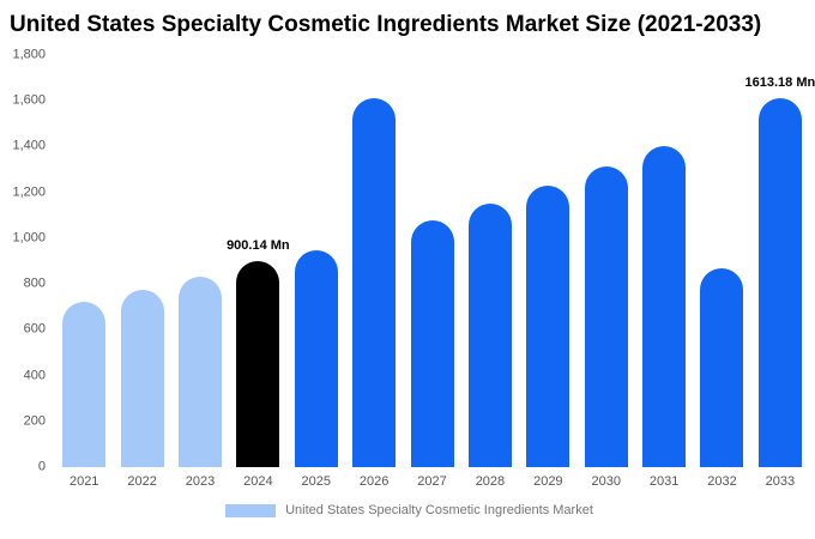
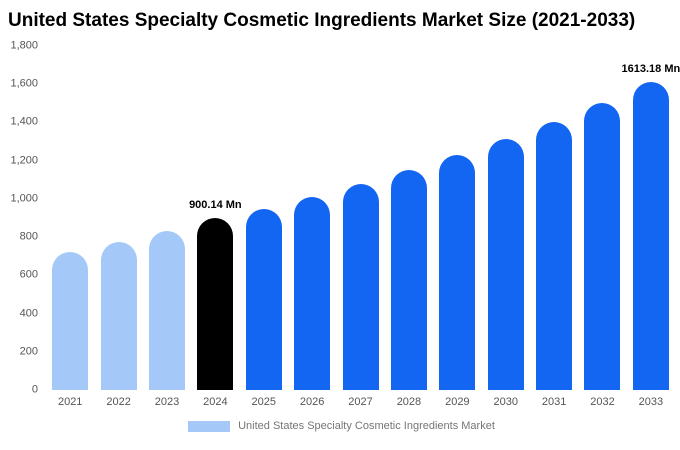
2026: 1610 -> 1010
2032: 870 -> 1500
